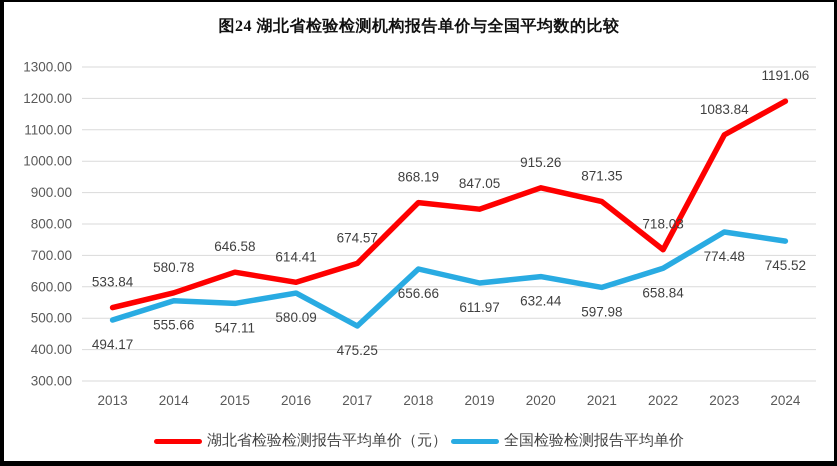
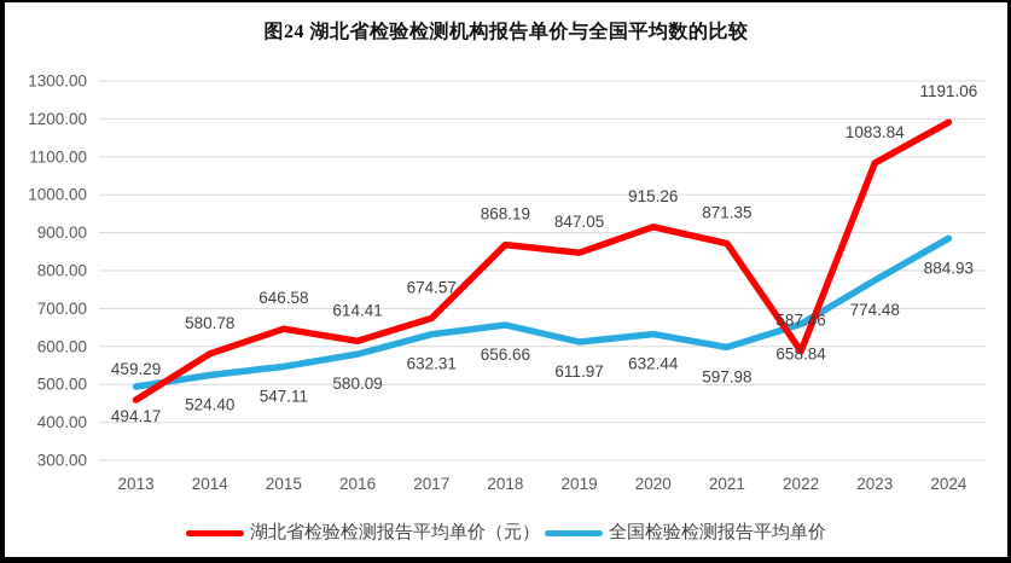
湖北省检验检测报告平均单价（元）/2013: 533.84 -> 459.29
全国检验检测报告平均单价/2014: 555.66 -> 524.40
全国检验检测报告平均单价/2017: 475.25 -> 632.31
湖北省检验检测报告平均单价（元）/2022: 718.03 -> 587.46
全国检验检测报告平均单价/2024: 745.52 -> 884.93
